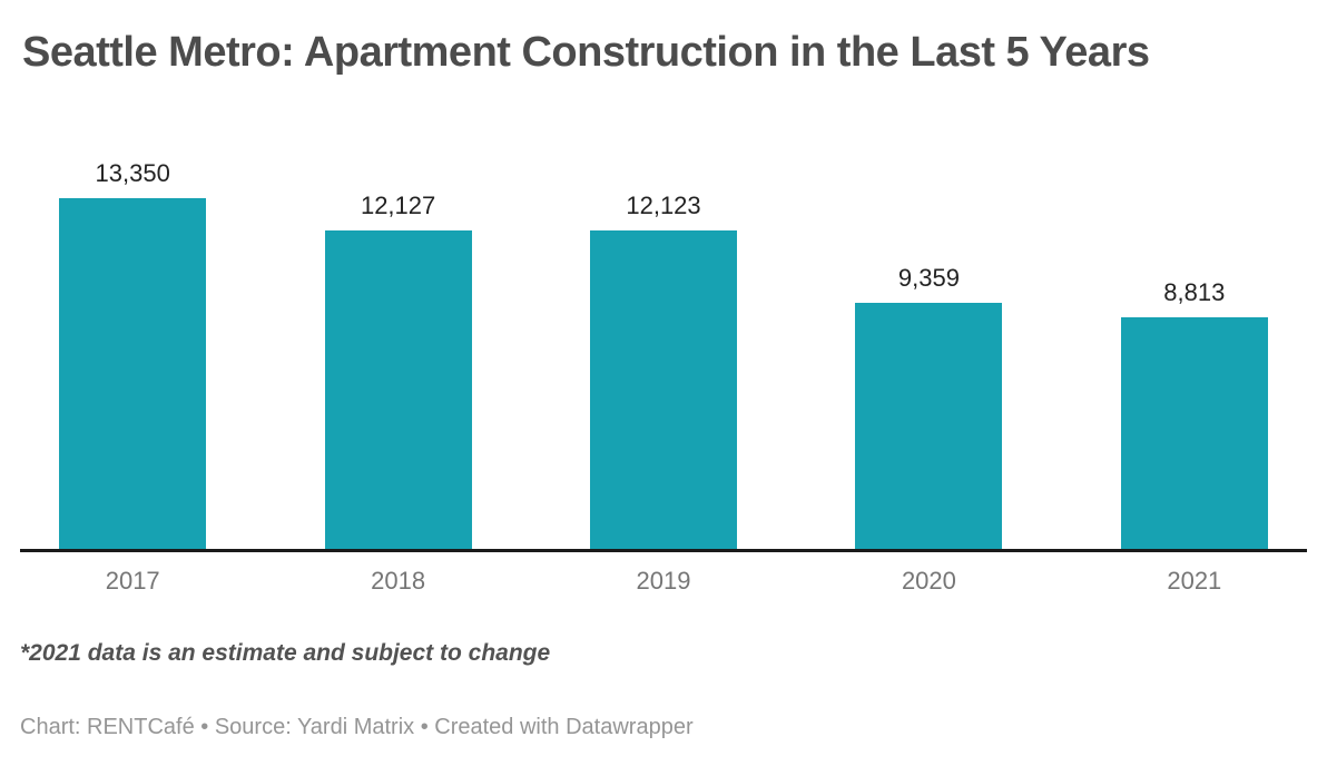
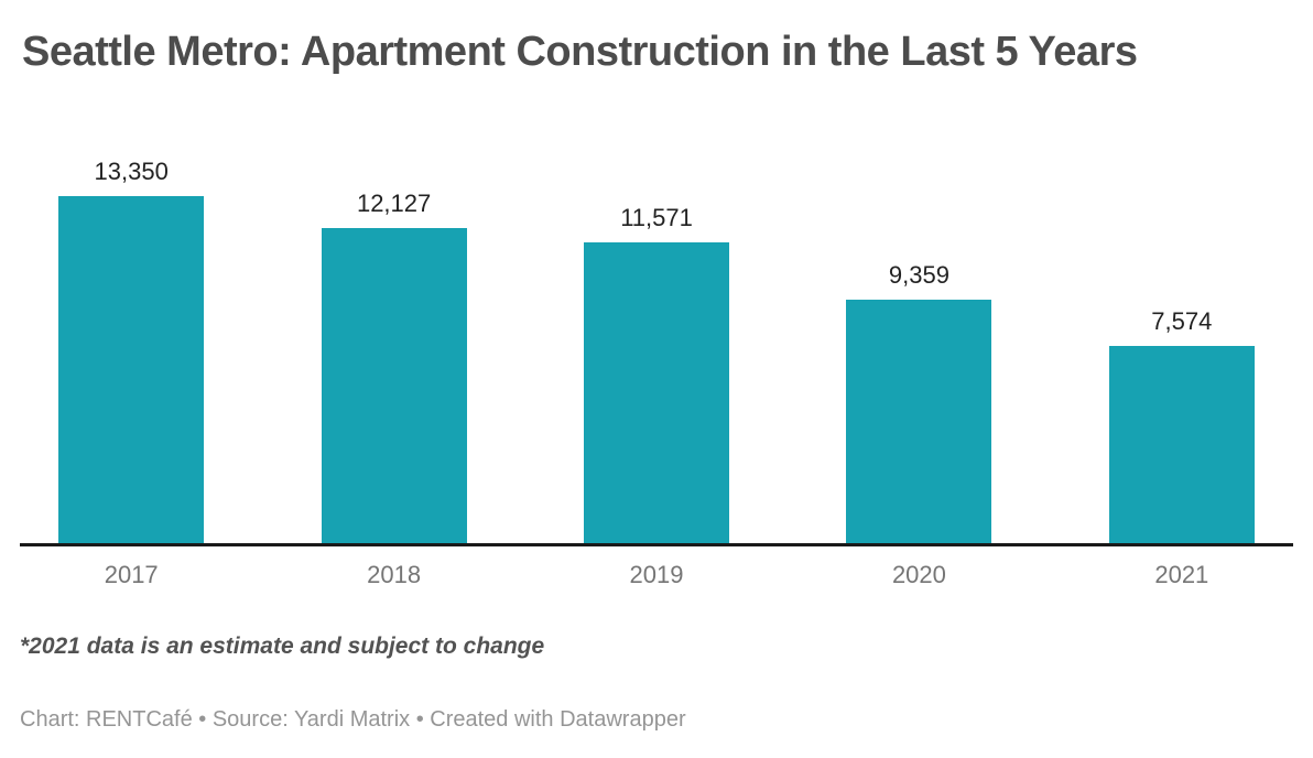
2019: 12,123 -> 11,571
2021: 8,813 -> 7,574
